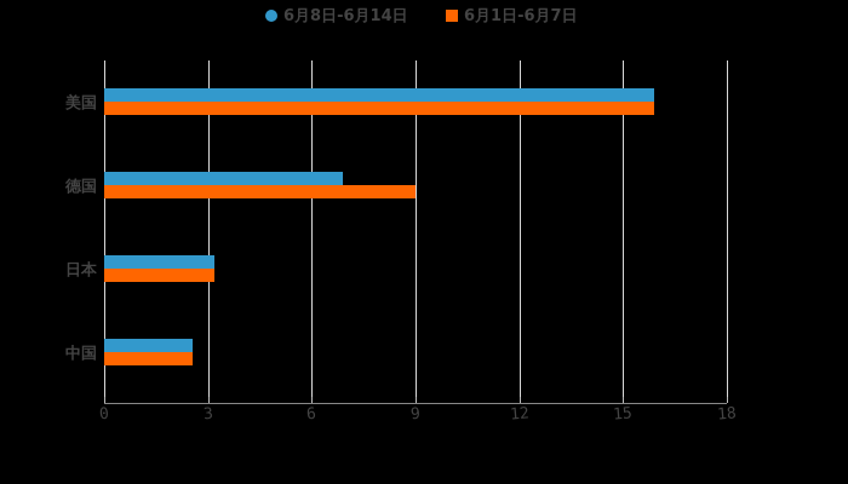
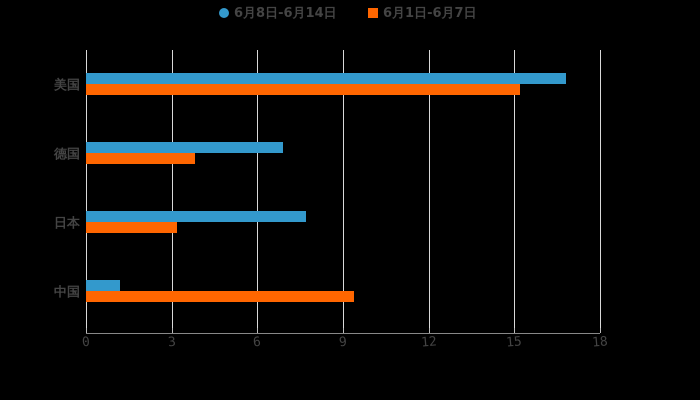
6月8日-6月14日/美国: 15.9 -> 16.8
6月1日-6月7日/美国: 15.9 -> 15.2
6月1日-6月7日/德国: 9.0 -> 3.8
6月8日-6月14日/日本: 3.2 -> 7.7
6月8日-6月14日/中国: 2.5 -> 1.2
6月1日-6月7日/中国: 2.5 -> 9.4
